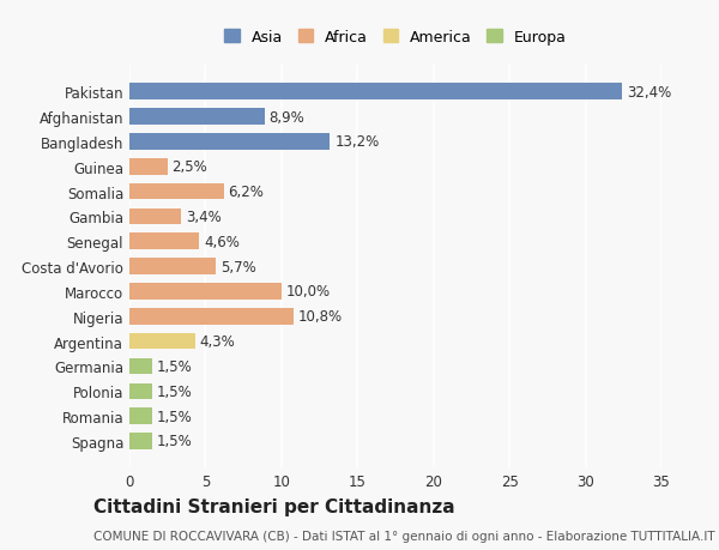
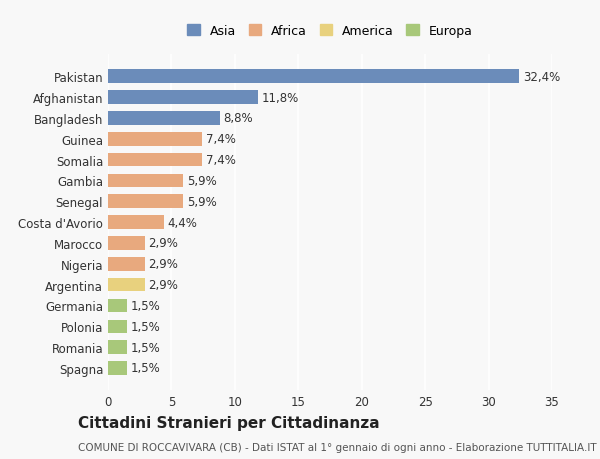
Afghanistan: 8,9% -> 11,8%
Bangladesh: 13,2% -> 8,8%
Guinea: 2,5% -> 7,4%
Somalia: 6,2% -> 7,4%
Gambia: 3,4% -> 5,9%
Senegal: 4,6% -> 5,9%
Costa d'Avorio: 5,7% -> 4,4%
Marocco: 10,0% -> 2,9%
Nigeria: 10,8% -> 2,9%
Argentina: 4,3% -> 2,9%
